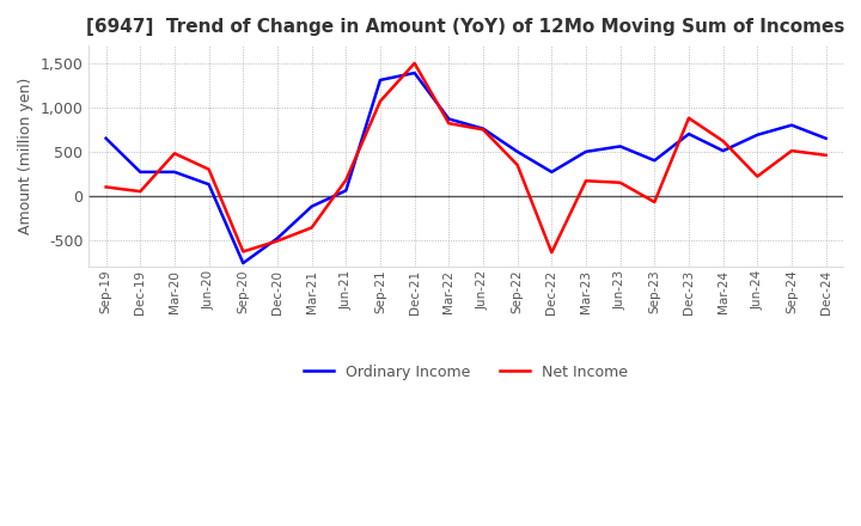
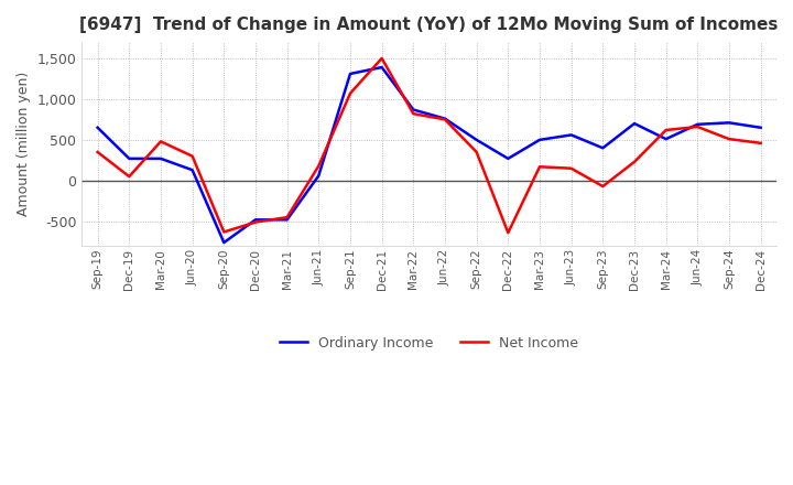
Net Income/Sep-19: 100 -> 350
Ordinary Income/Mar-21: -120 -> -480
Net Income/Mar-21: -360 -> -450
Net Income/Dec-23: 880 -> 230
Net Income/Jun-24: 220 -> 660
Ordinary Income/Sep-24: 800 -> 710
